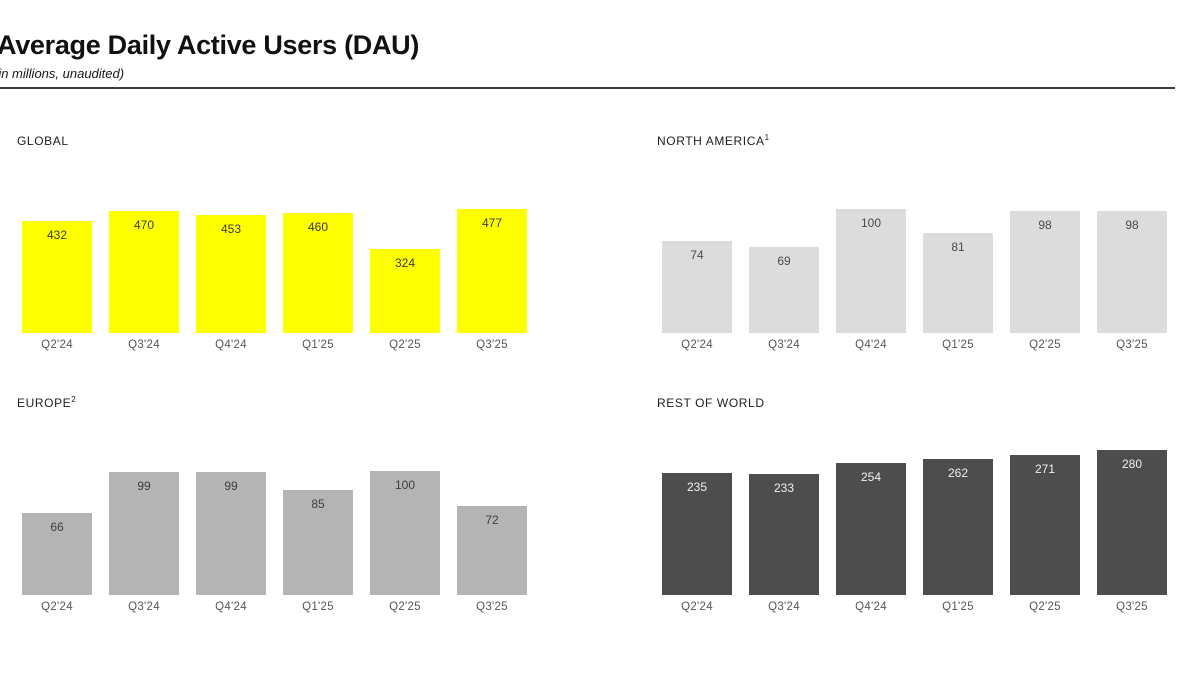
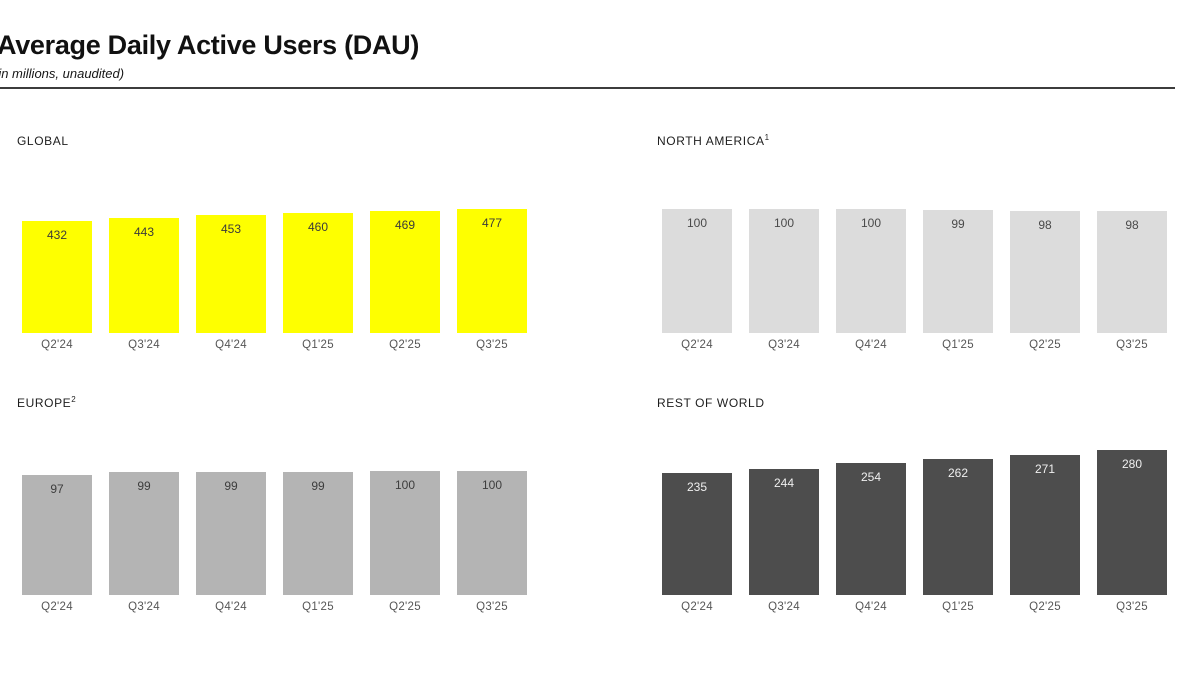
GLOBAL/Q3'24: 470 -> 443
GLOBAL/Q2'25: 324 -> 469
NORTH AMERICA/Q2'24: 74 -> 100
NORTH AMERICA/Q3'24: 69 -> 100
NORTH AMERICA/Q1'25: 81 -> 99
EUROPE/Q2'24: 66 -> 97
EUROPE/Q1'25: 85 -> 99
EUROPE/Q3'25: 72 -> 100
REST OF WORLD/Q3'24: 233 -> 244
